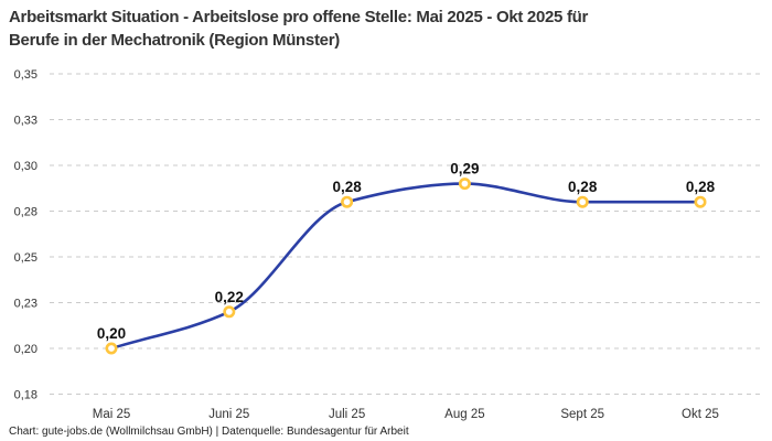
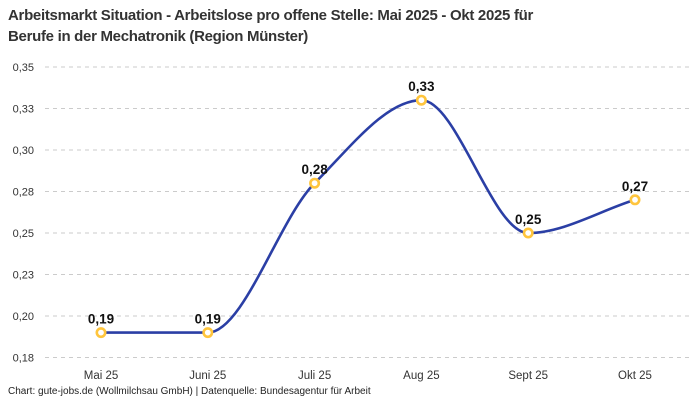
Mai 25: 0,20 -> 0,19
Juni 25: 0,22 -> 0,19
Aug 25: 0,29 -> 0,33
Sept 25: 0,28 -> 0,25
Okt 25: 0,28 -> 0,27
